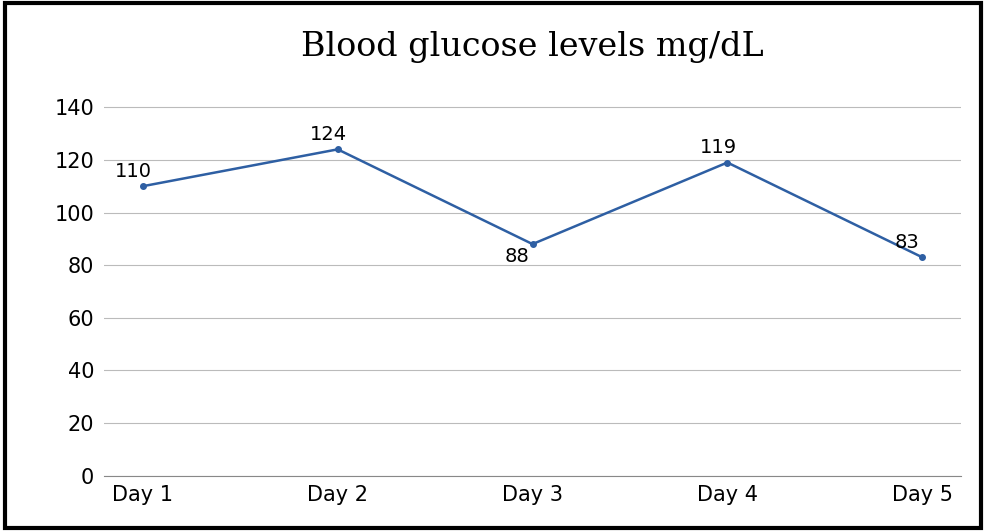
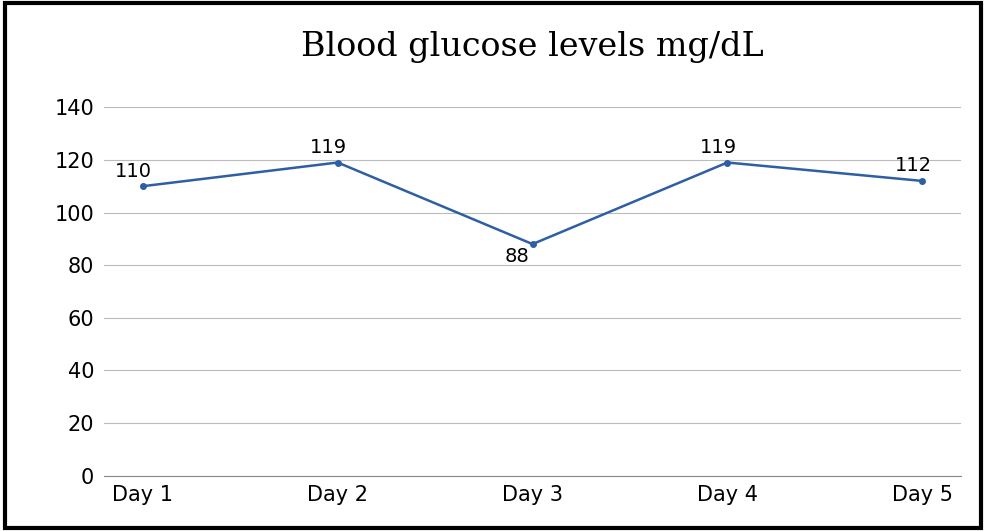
Day 2: 124 -> 119
Day 5: 83 -> 112
